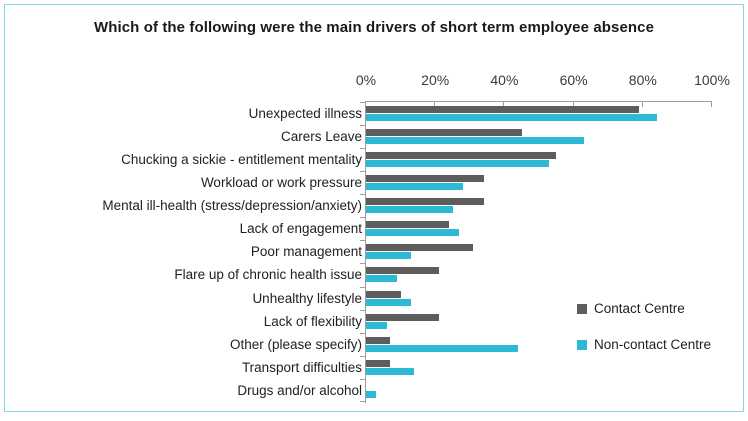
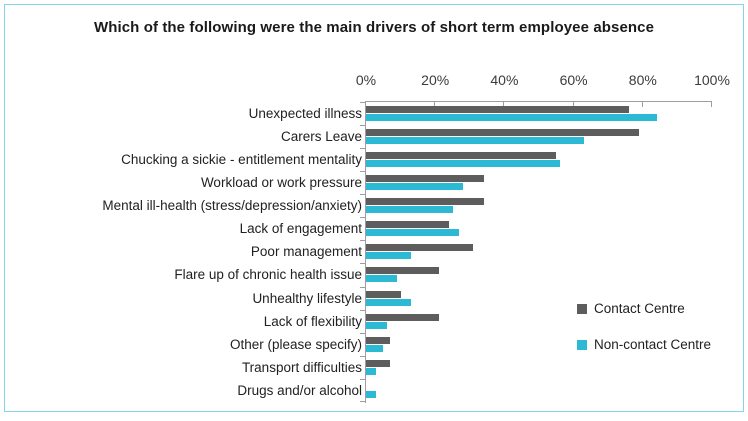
Contact Centre/Unexpected illness: 79% -> 76%
Contact Centre/Carers Leave: 45% -> 79%
Non-contact Centre/Chucking a sickie - entitlement mentality: 53% -> 56%
Non-contact Centre/Other (please specify): 44% -> 5%
Non-contact Centre/Transport difficulties: 14% -> 3%
